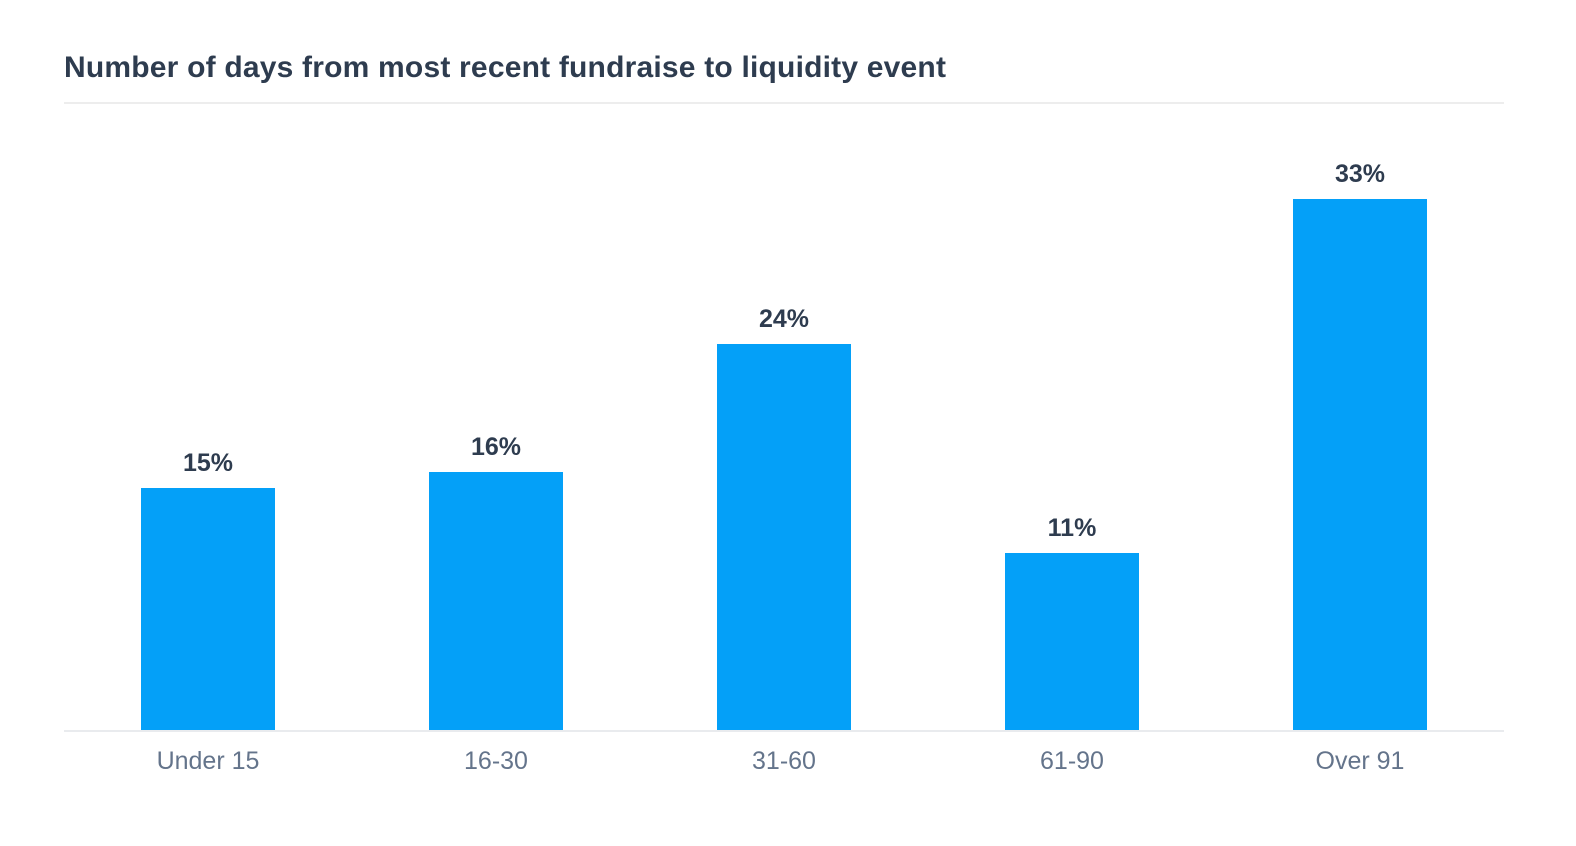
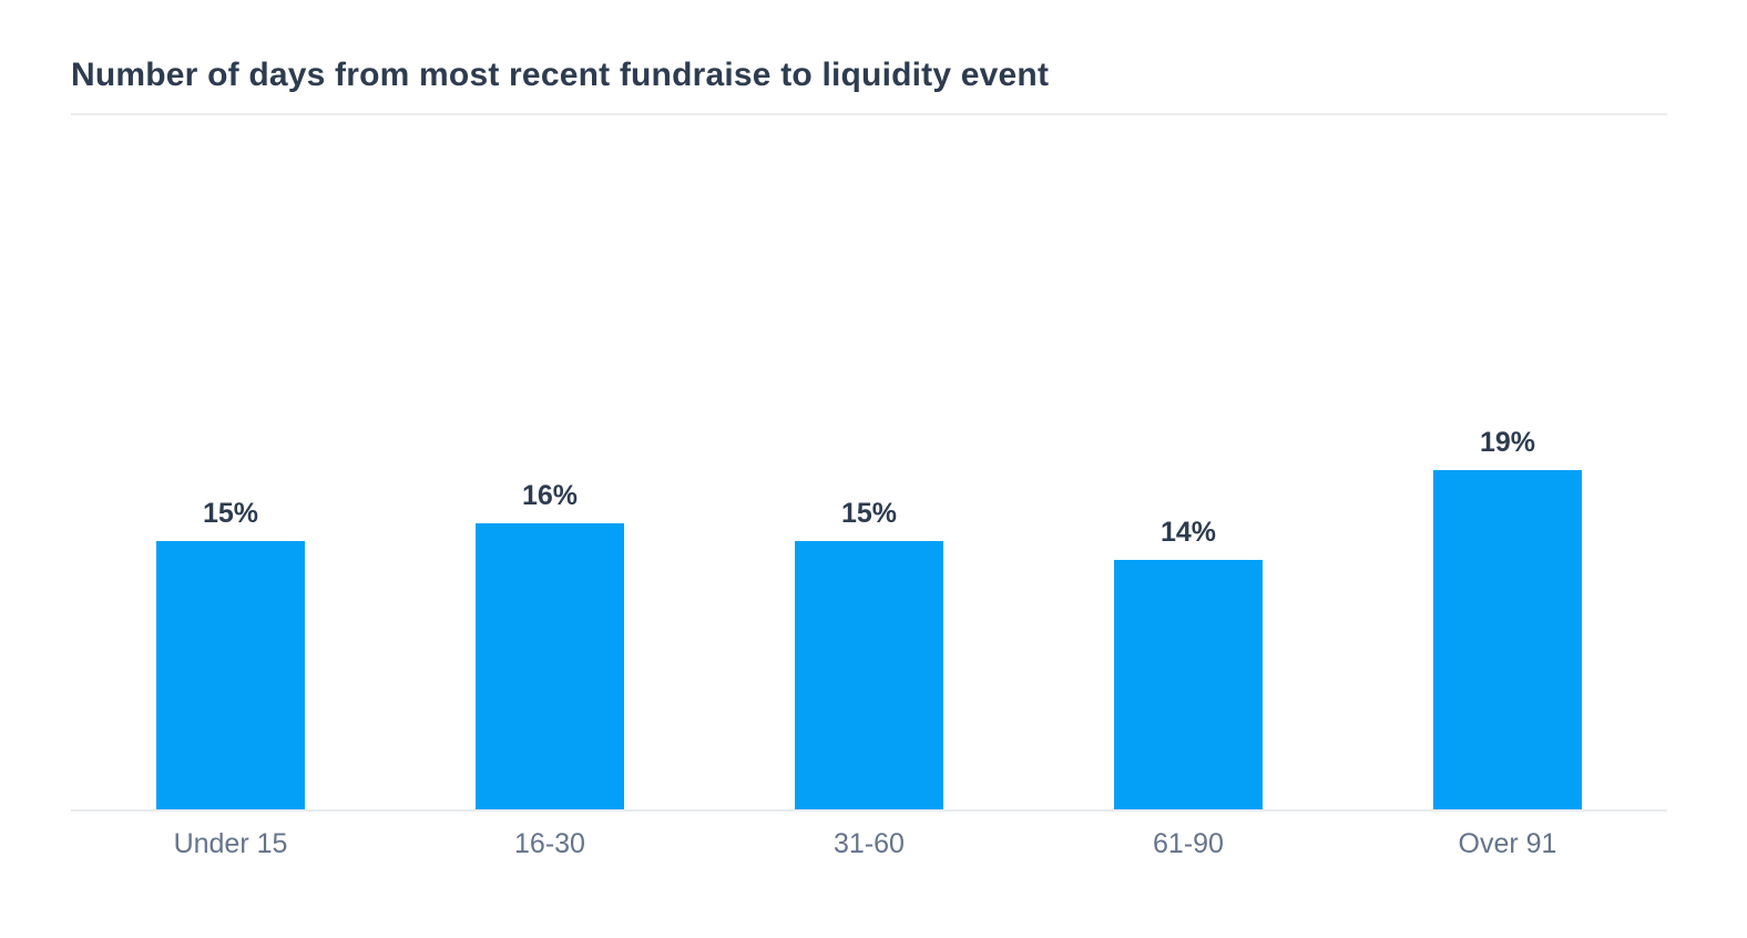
31-60: 24% -> 15%
61-90: 11% -> 14%
Over 91: 33% -> 19%
